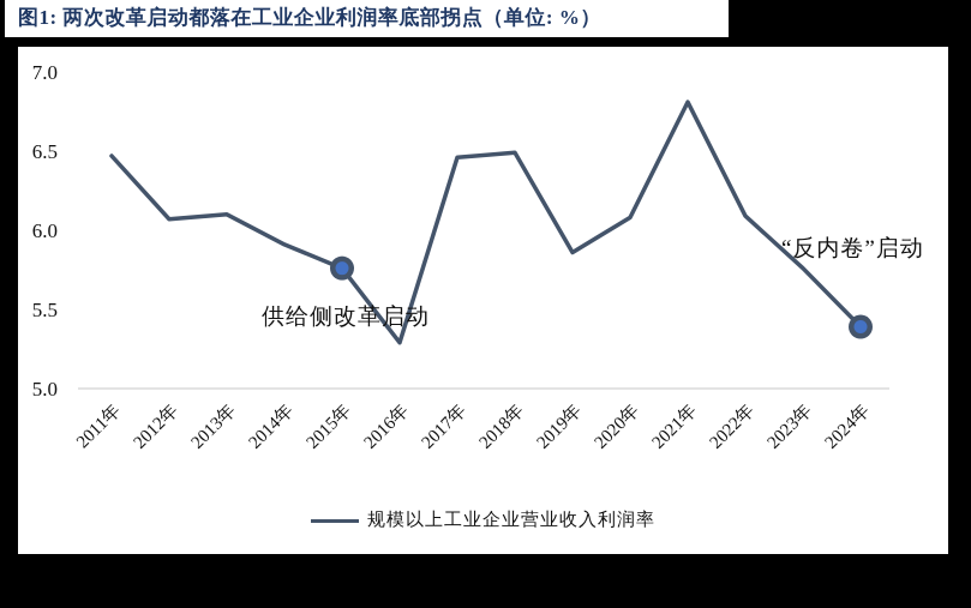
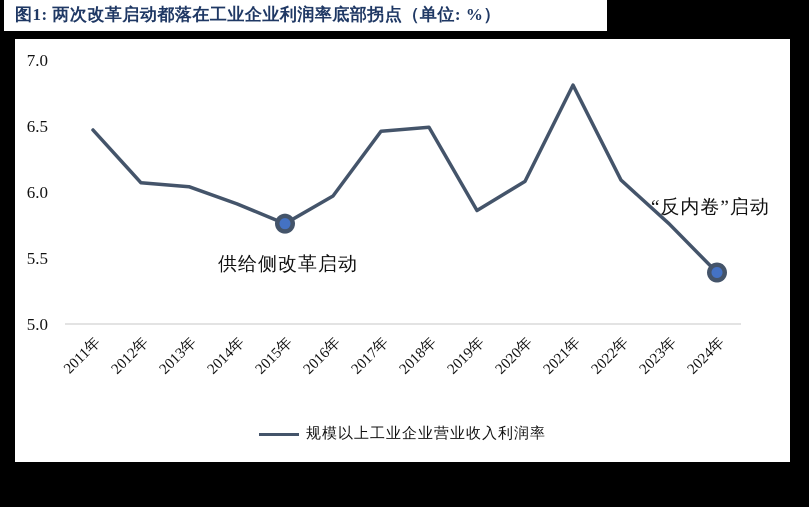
2013年: 6.10 -> 6.04
2016年: 5.29 -> 5.97
